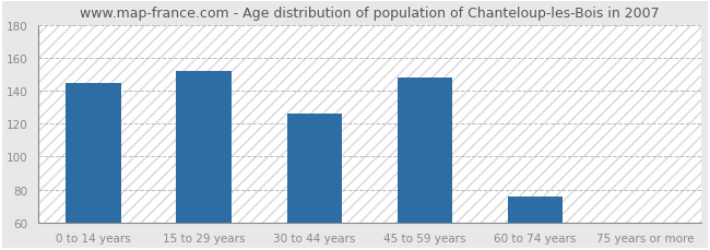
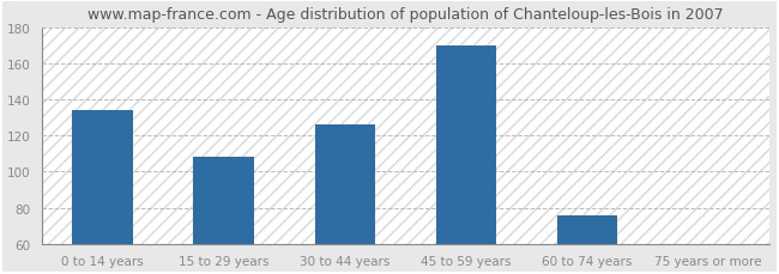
0 to 14 years: 145 -> 134
15 to 29 years: 152 -> 108
45 to 59 years: 148 -> 170
